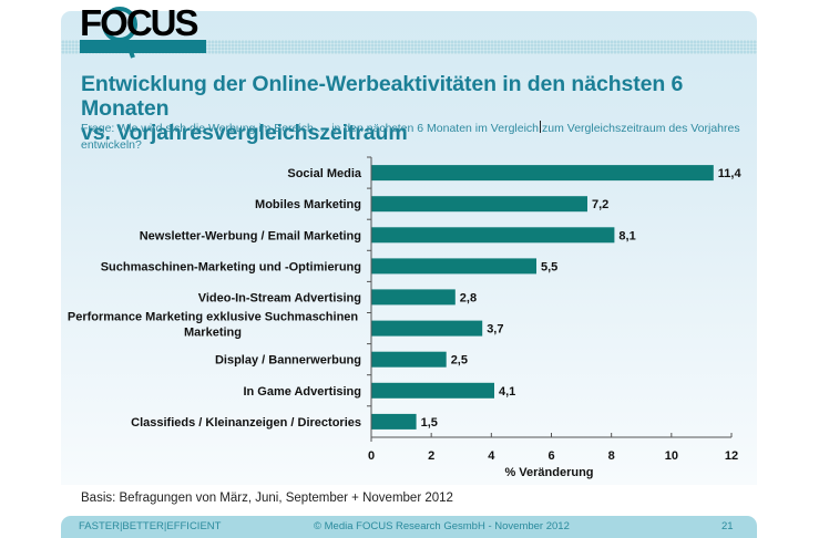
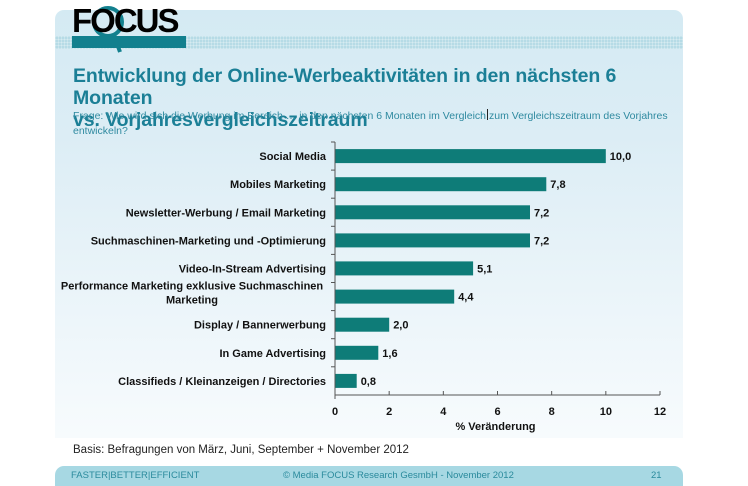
Social Media: 11,4 -> 10,0
Mobiles Marketing: 7,2 -> 7,8
Newsletter-Werbung / Email Marketing: 8,1 -> 7,2
Suchmaschinen-Marketing und -Optimierung: 5,5 -> 7,2
Video-In-Stream Advertising: 2,8 -> 5,1
Performance Marketing exklusive Suchmaschinen Marketing: 3,7 -> 4,4
Display / Bannerwerbung: 2,5 -> 2,0
In Game Advertising: 4,1 -> 1,6
Classifieds / Kleinanzeigen / Directories: 1,5 -> 0,8
